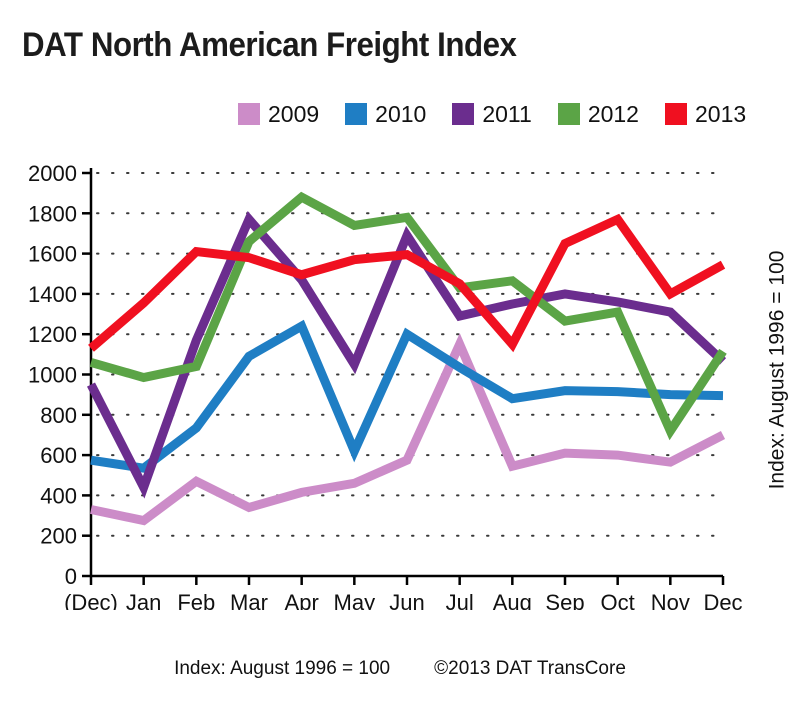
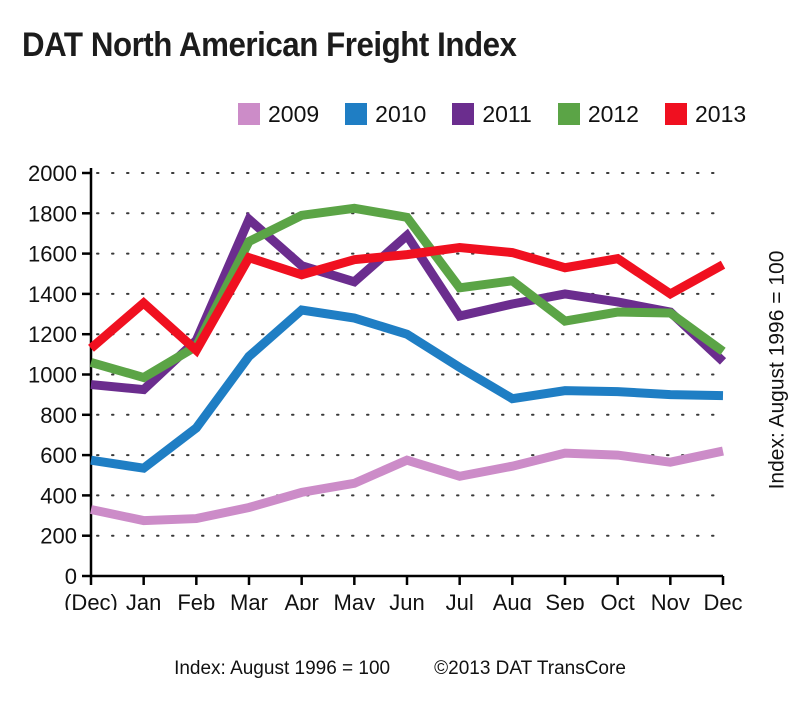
2011/Jan: 440 -> 920
2009/Feb: 470 -> 280
2012/Feb: 1040 -> 1140
2013/Feb: 1610 -> 1120
2010/Apr: 1240 -> 1320
2011/Apr: 1470 -> 1540
2012/Apr: 1880 -> 1790
2010/May: 620 -> 1280
2011/May: 1050 -> 1460
2012/May: 1740 -> 1820
2009/Jul: 1150 -> 500
2013/Jul: 1450 -> 1630
2013/Aug: 1150 -> 1600
2013/Sep: 1650 -> 1530
2013/Oct: 1770 -> 1580
2012/Nov: 720 -> 1300
2009/Dec: 700 -> 620
